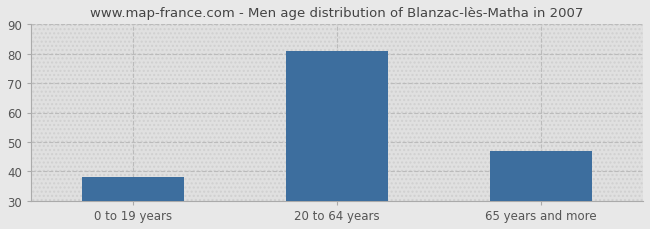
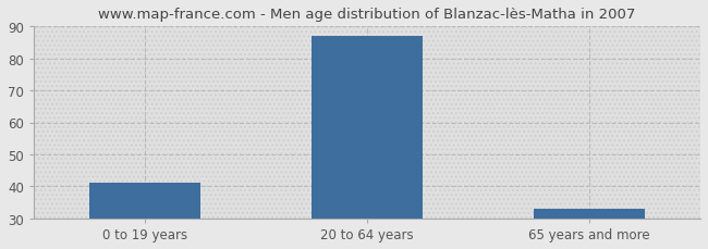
0 to 19 years: 38 -> 41
20 to 64 years: 81 -> 87
65 years and more: 47 -> 33
